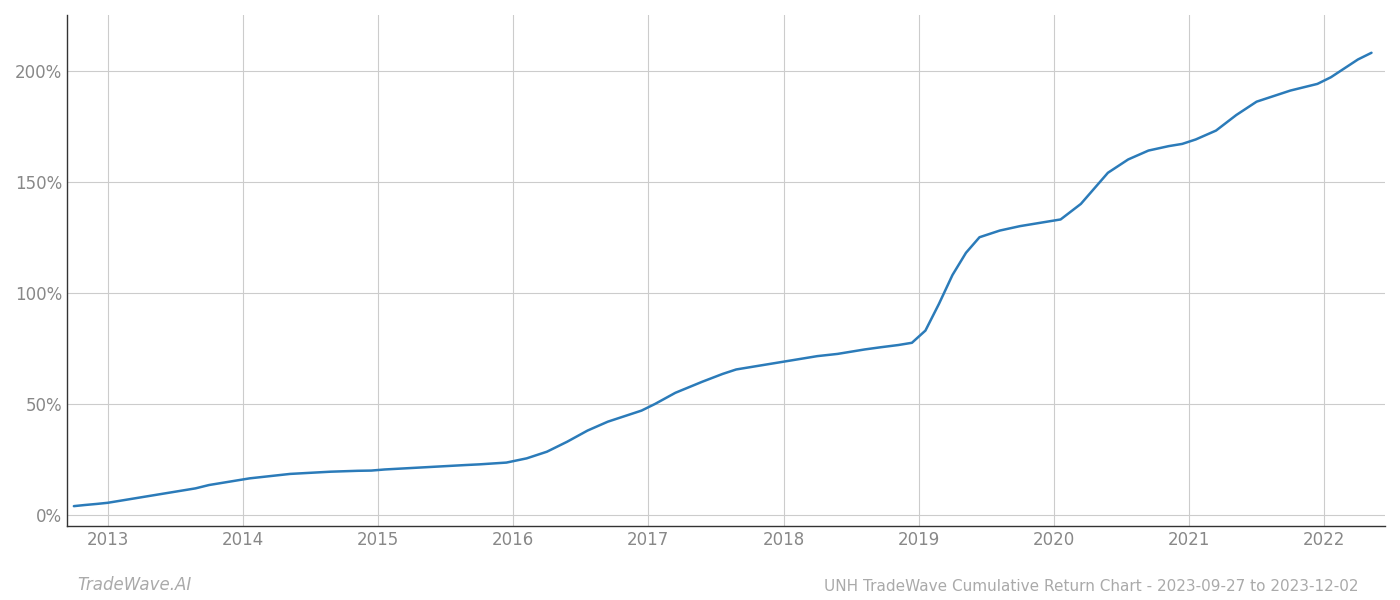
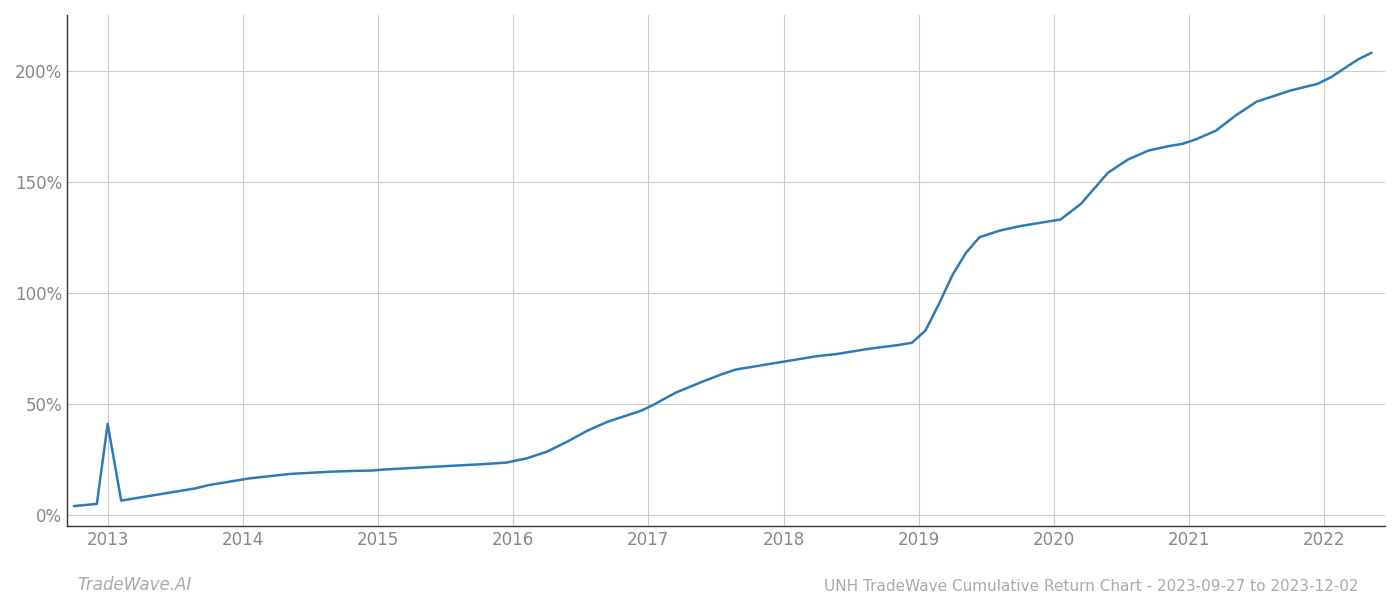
2013: 5.5% -> 41.0%
